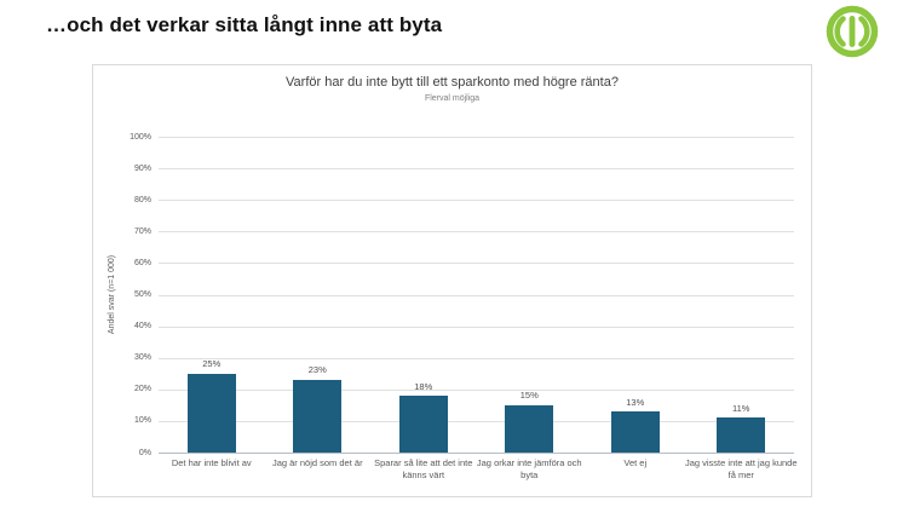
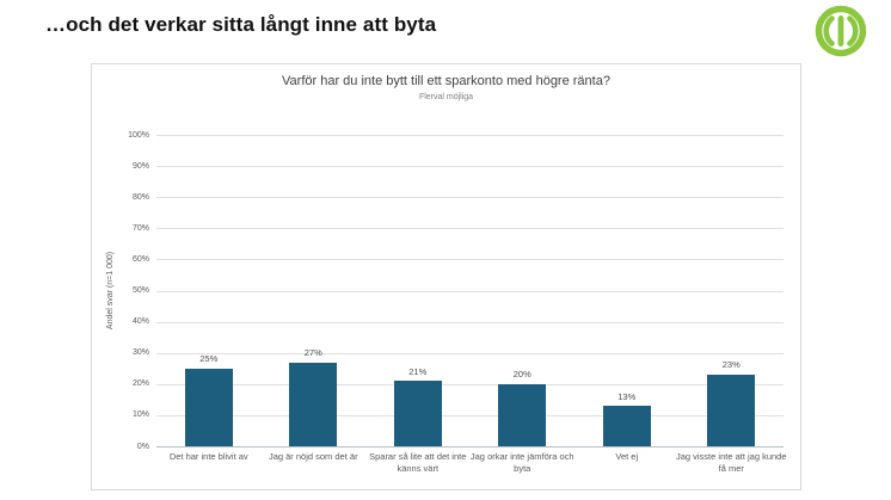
Jag är nöjd som det är: 23% -> 27%
Sparar så lite att det inte känns värt: 18% -> 21%
Jag orkar inte jämföra och byta: 15% -> 20%
Jag visste inte att jag kunde få mer: 11% -> 23%
